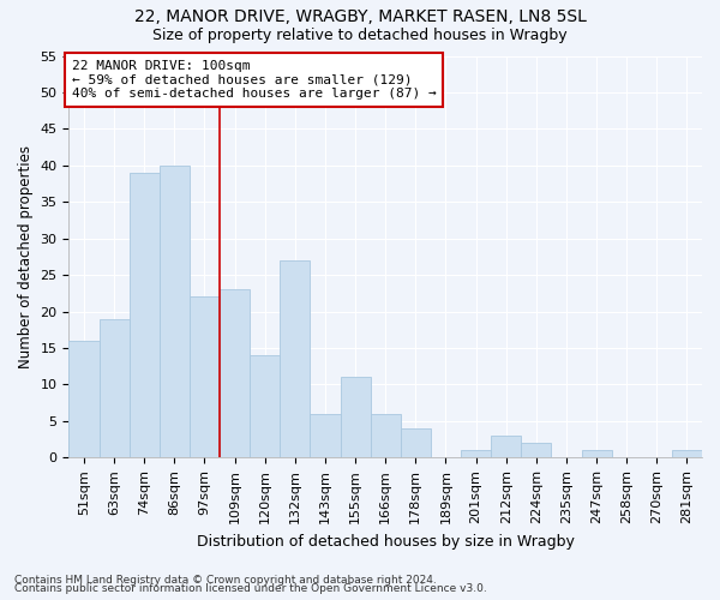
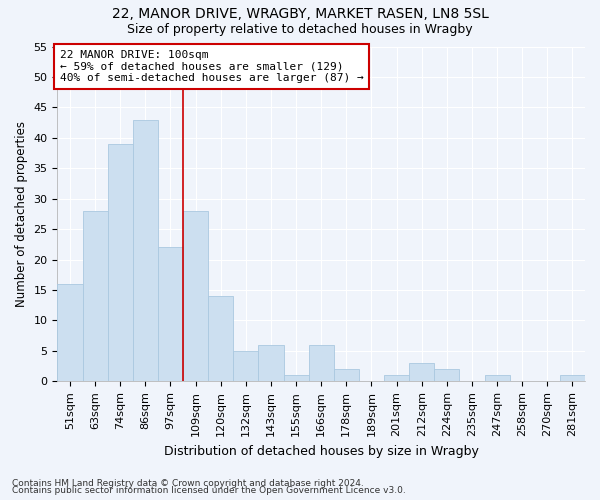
63sqm: 19 -> 28
86sqm: 40 -> 43
109sqm: 23 -> 28
132sqm: 27 -> 5
155sqm: 11 -> 1
178sqm: 4 -> 2
